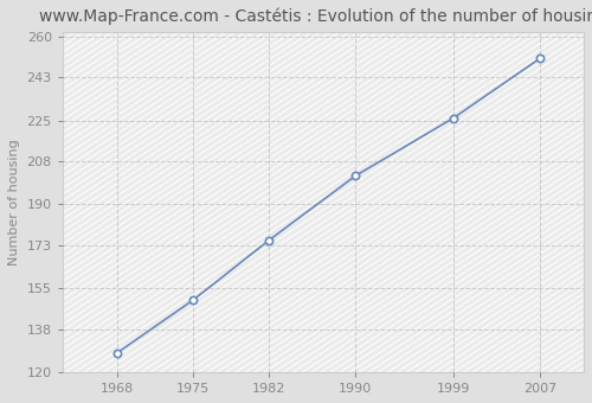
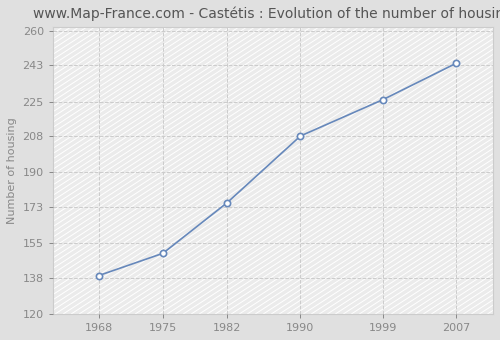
1968: 128 -> 139
1990: 202 -> 208
2007: 251 -> 244
